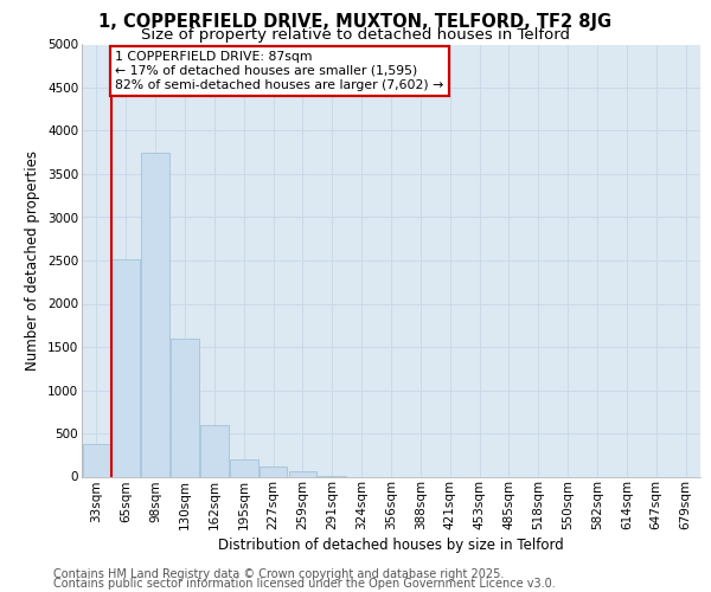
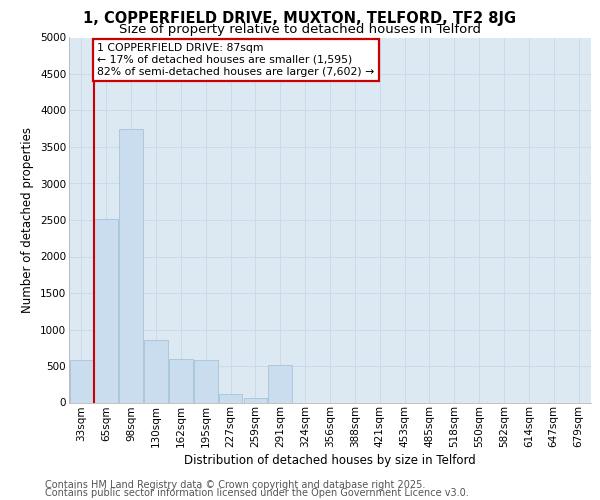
33sqm: 370 -> 580
130sqm: 1600 -> 860
195sqm: 200 -> 580
291sqm: 10 -> 520
